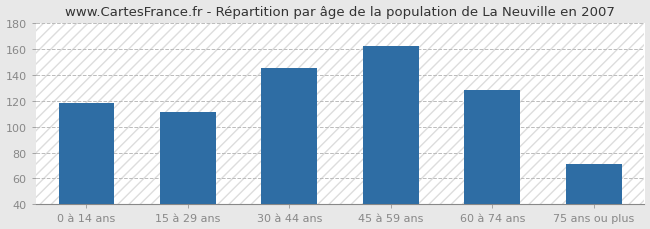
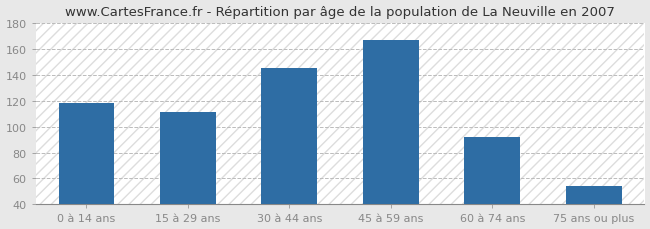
45 à 59 ans: 162 -> 167
60 à 74 ans: 128 -> 92
75 ans ou plus: 71 -> 54
